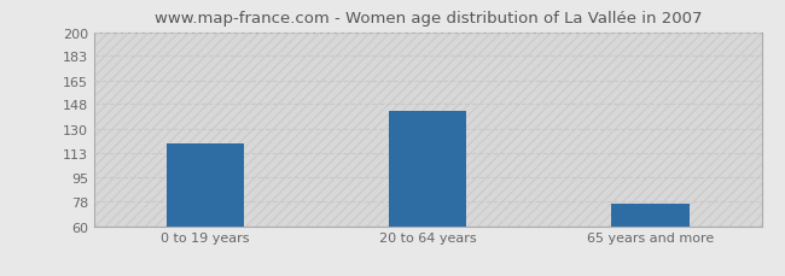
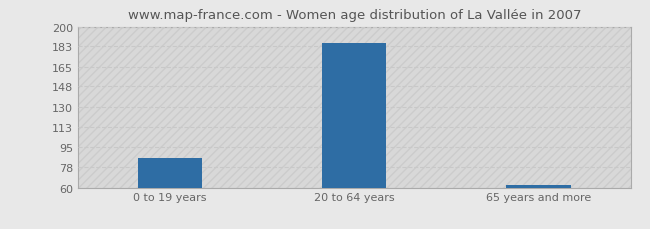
0 to 19 years: 120 -> 86
20 to 64 years: 143 -> 186
65 years and more: 76 -> 62
